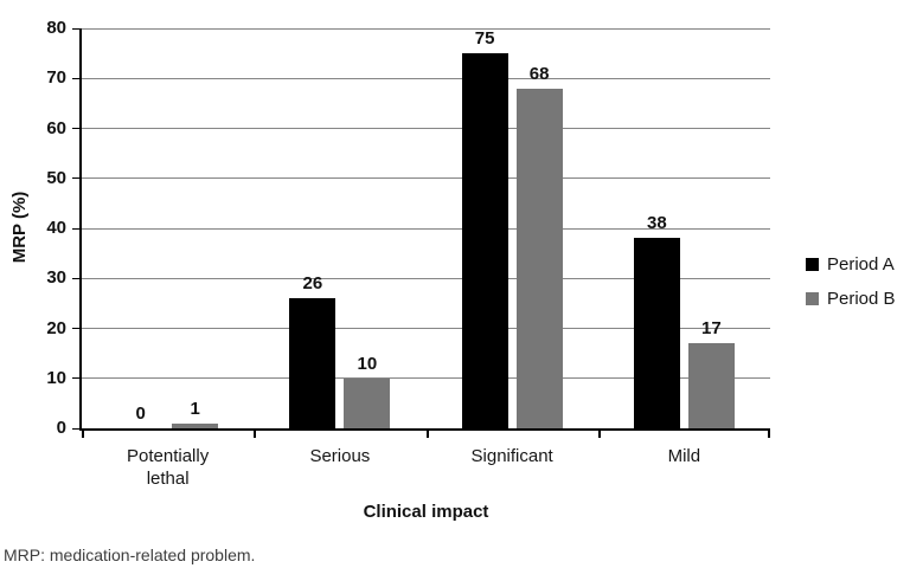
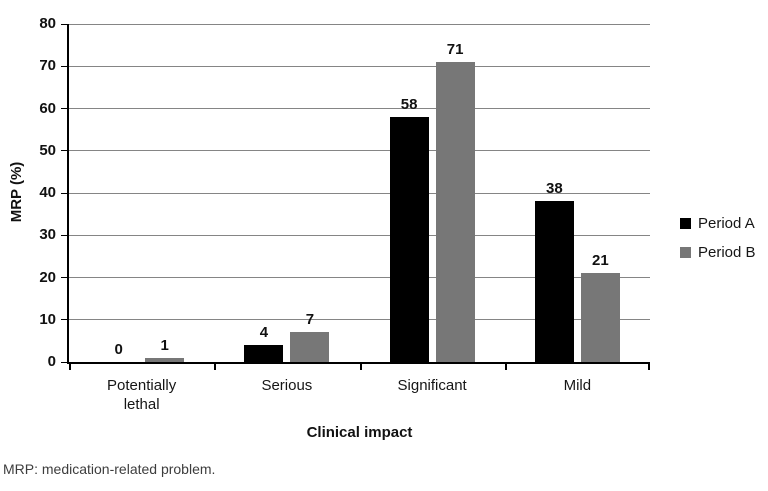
Period A/Serious: 26 -> 4
Period B/Serious: 10 -> 7
Period A/Significant: 75 -> 58
Period B/Significant: 68 -> 71
Period B/Mild: 17 -> 21
